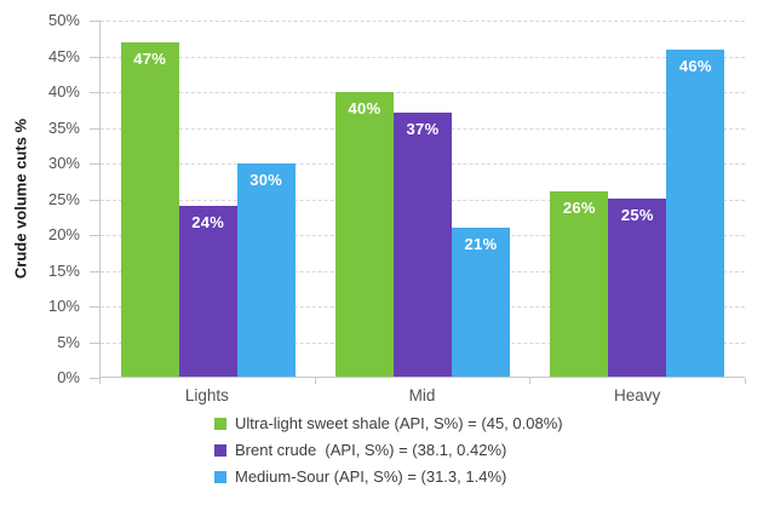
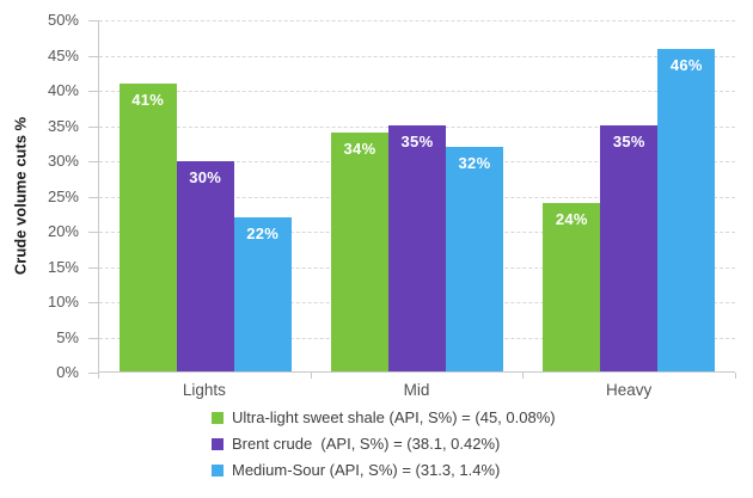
Ultra-light sweet shale (API, S%) = (45, 0.08%)/Lights: 47% -> 41%
Brent crude (API, S%) = (38.1, 0.42%)/Lights: 24% -> 30%
Medium-Sour (API, S%) = (31.3, 1.4%)/Lights: 30% -> 22%
Ultra-light sweet shale (API, S%) = (45, 0.08%)/Mid: 40% -> 34%
Brent crude (API, S%) = (38.1, 0.42%)/Mid: 37% -> 35%
Medium-Sour (API, S%) = (31.3, 1.4%)/Mid: 21% -> 32%
Ultra-light sweet shale (API, S%) = (45, 0.08%)/Heavy: 26% -> 24%
Brent crude (API, S%) = (38.1, 0.42%)/Heavy: 25% -> 35%
